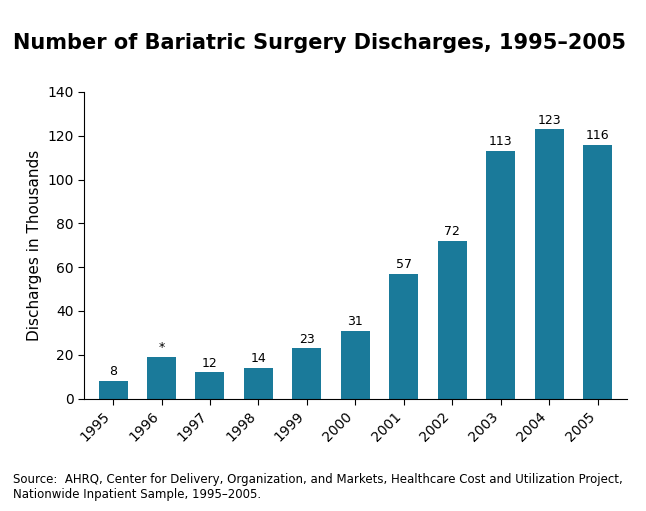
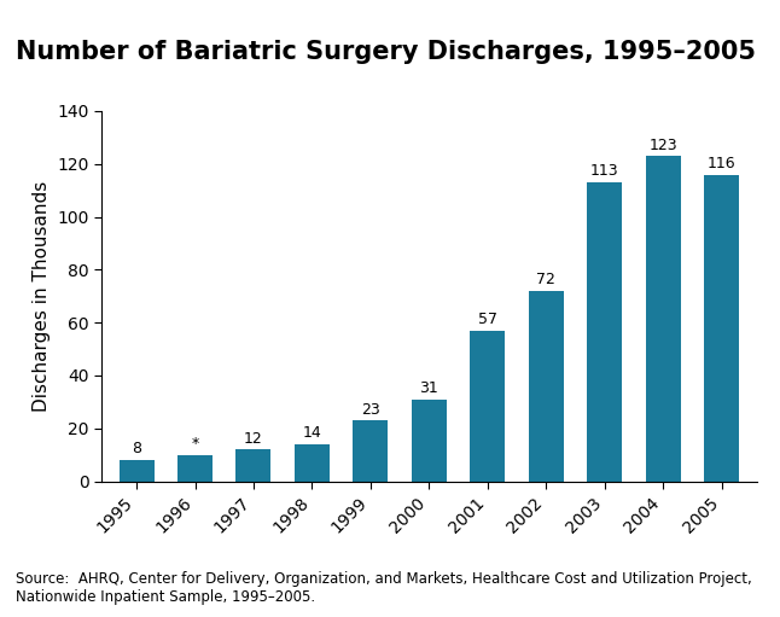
1996: 19 -> 10
